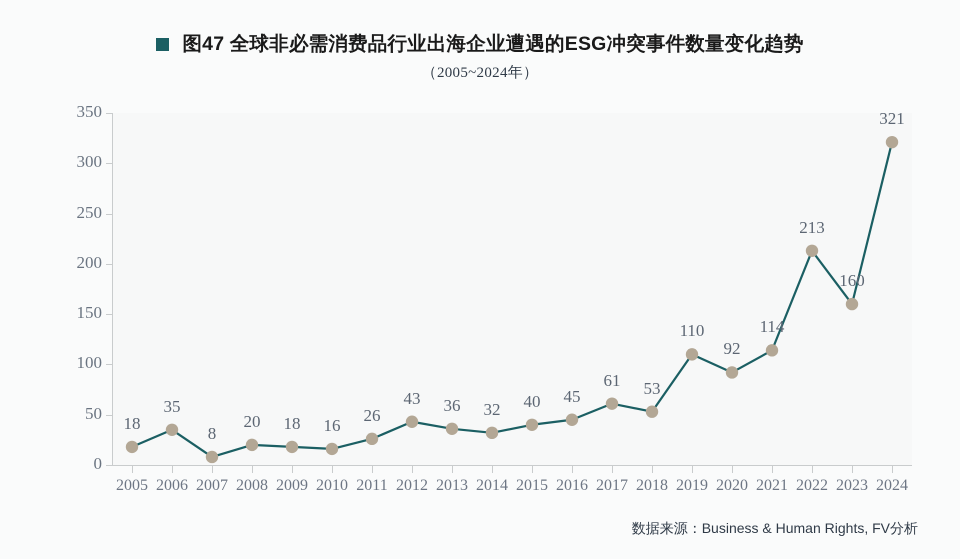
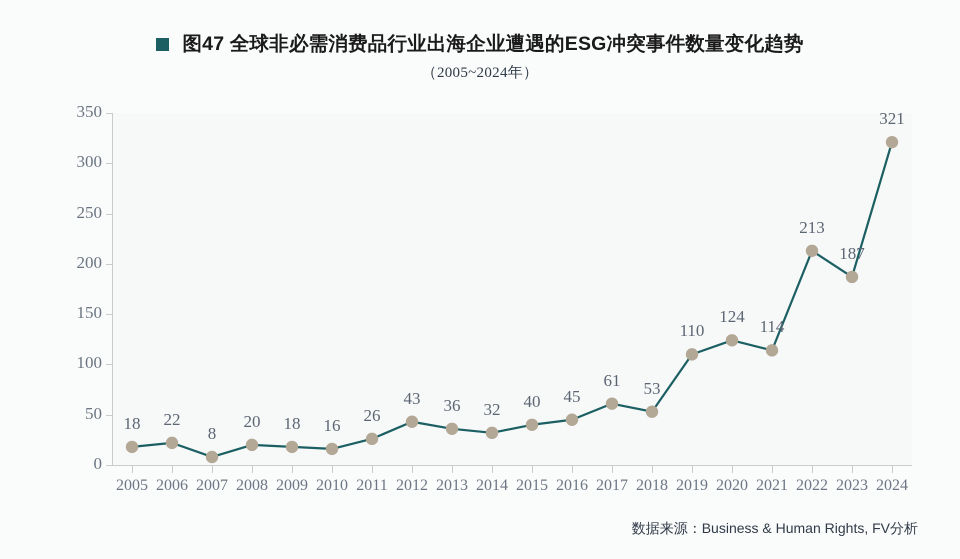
2006: 35 -> 22
2020: 92 -> 124
2023: 160 -> 187
